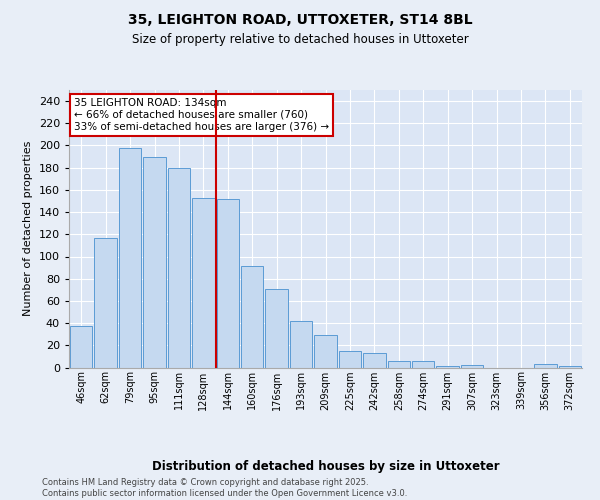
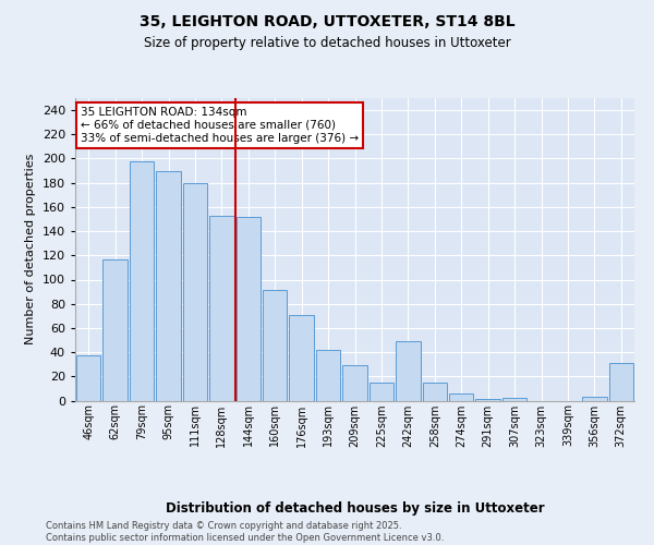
242sqm: 13 -> 49
258sqm: 6 -> 15
372sqm: 1 -> 31
